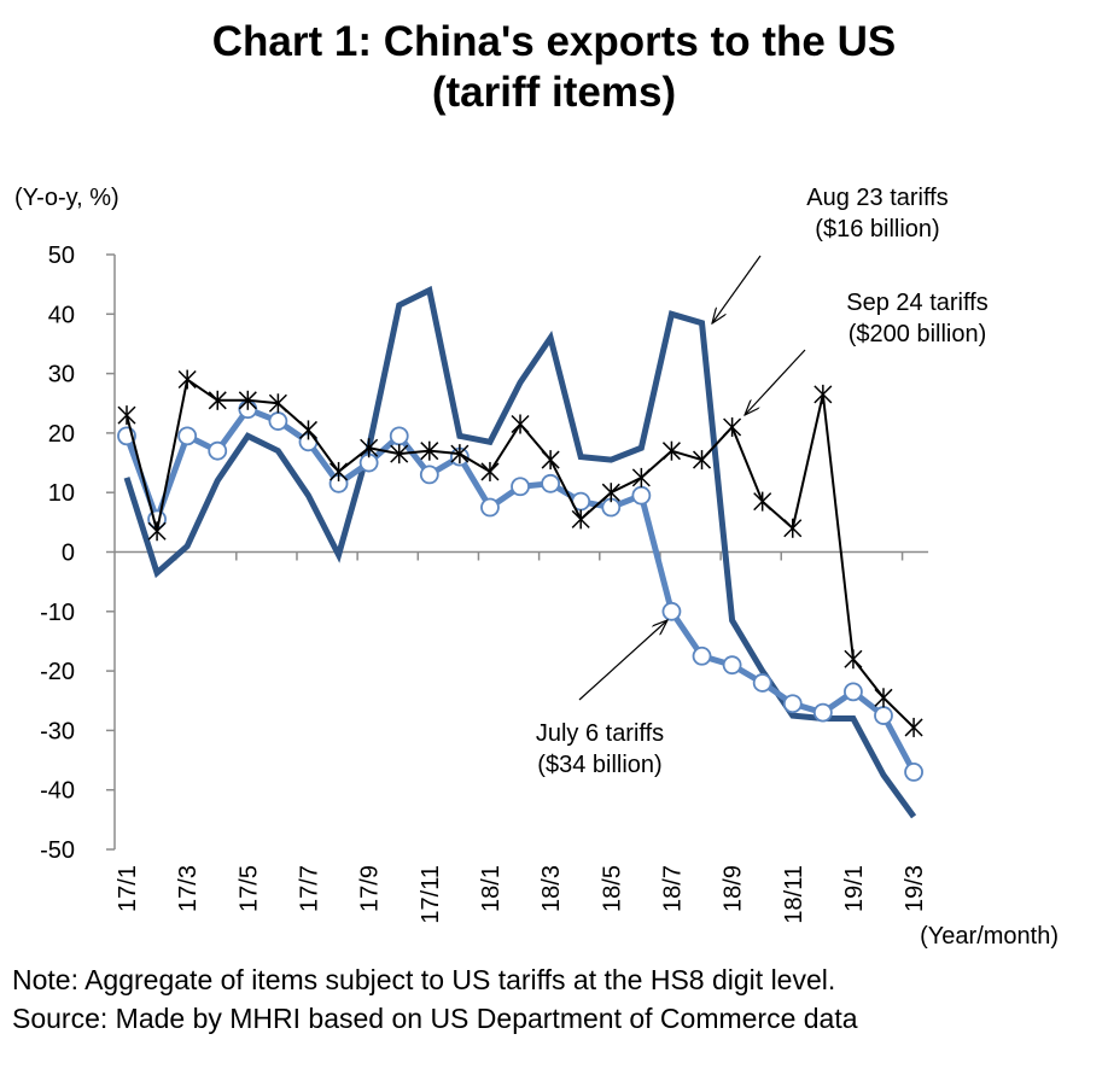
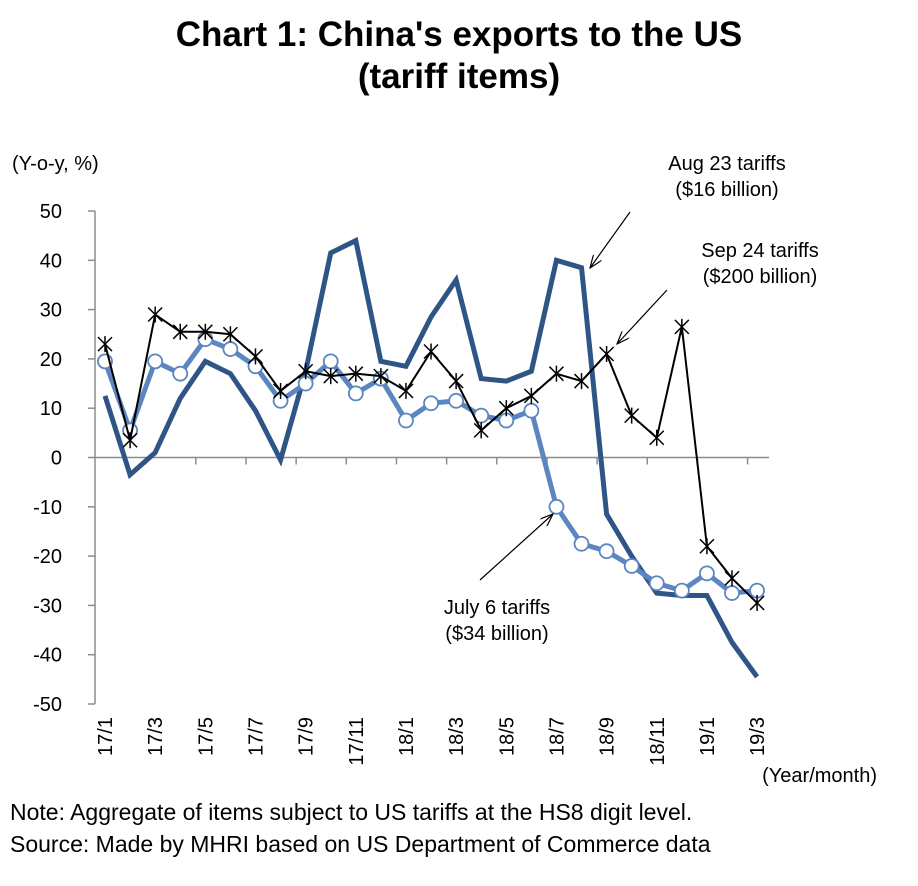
July 6 tariffs ($34 billion)/19/3: -37 -> -27
